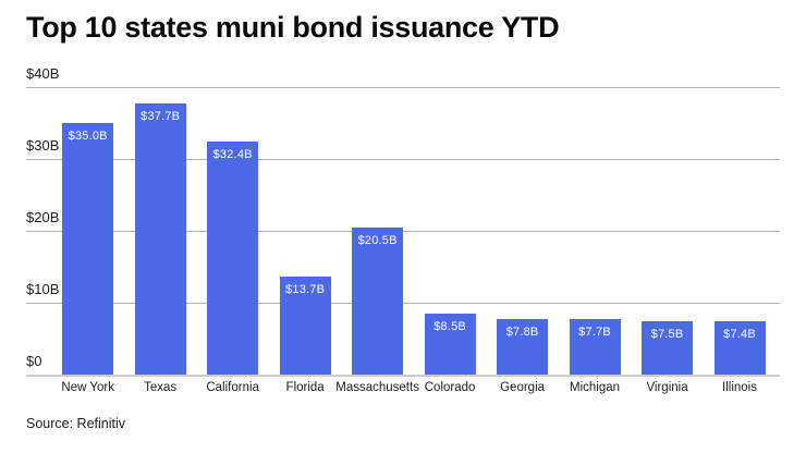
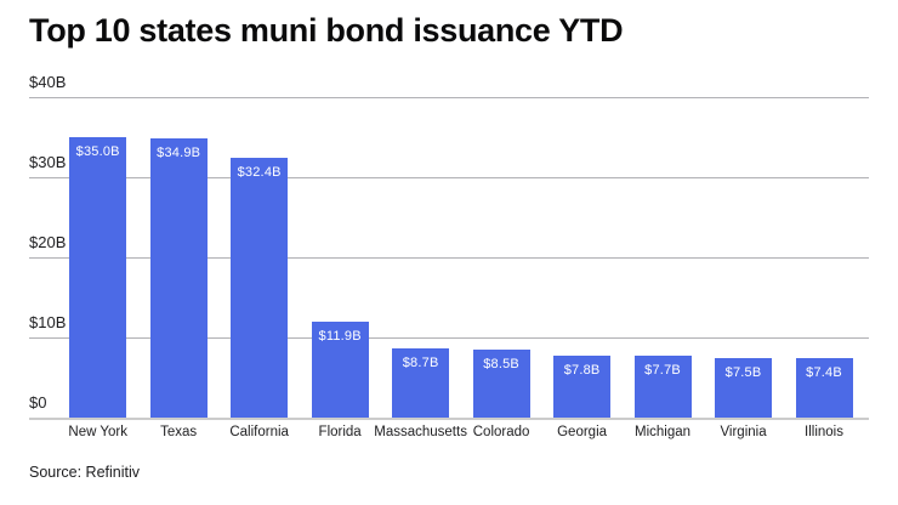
Texas: $37.7B -> $34.9B
Florida: $13.7B -> $11.9B
Massachusetts: $20.5B -> $8.7B
